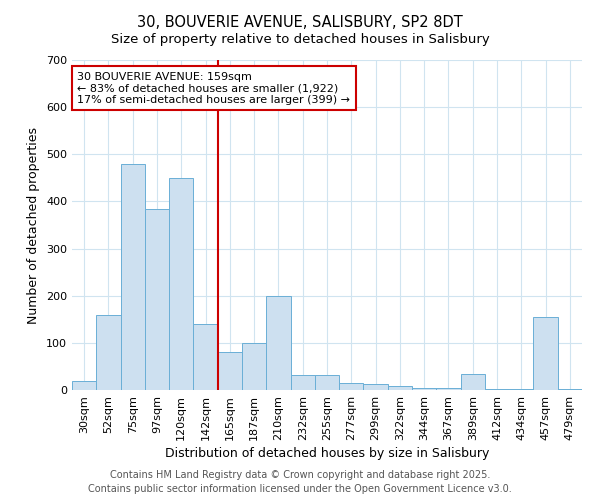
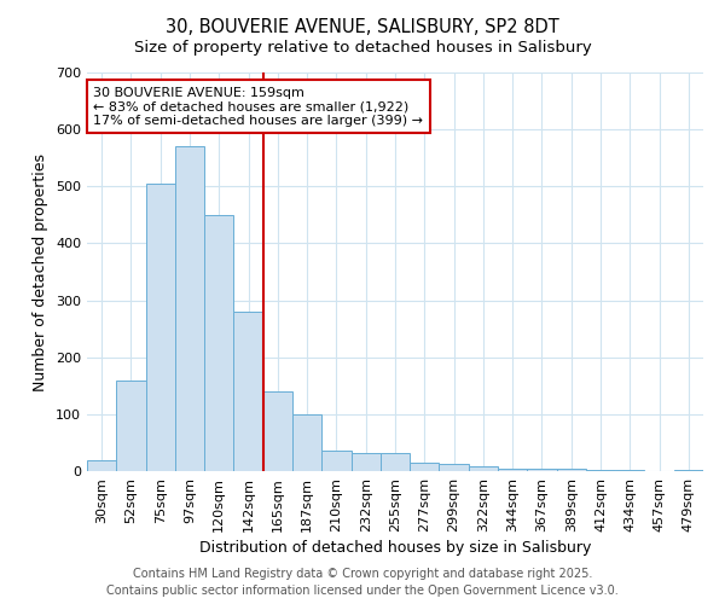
75sqm: 480 -> 505
97sqm: 385 -> 570
142sqm: 140 -> 280
165sqm: 80 -> 140
210sqm: 200 -> 37
389sqm: 35 -> 5
457sqm: 155 -> 1
